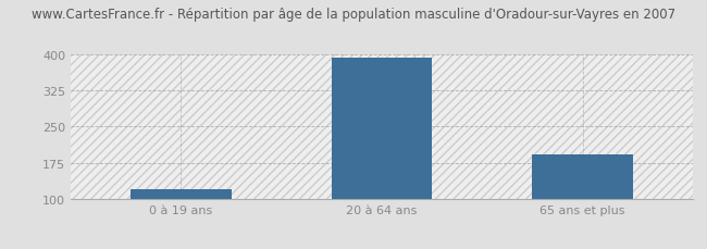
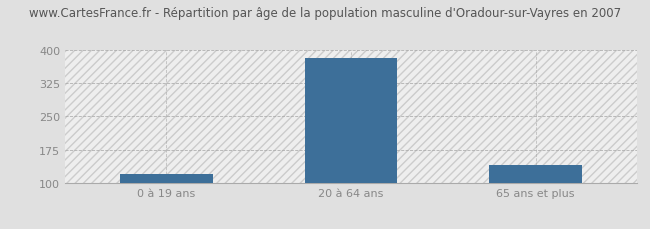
20 à 64 ans: 392 -> 380
65 ans et plus: 193 -> 140
